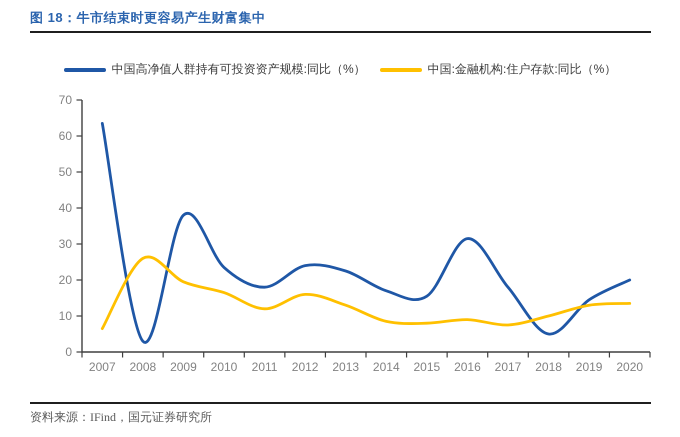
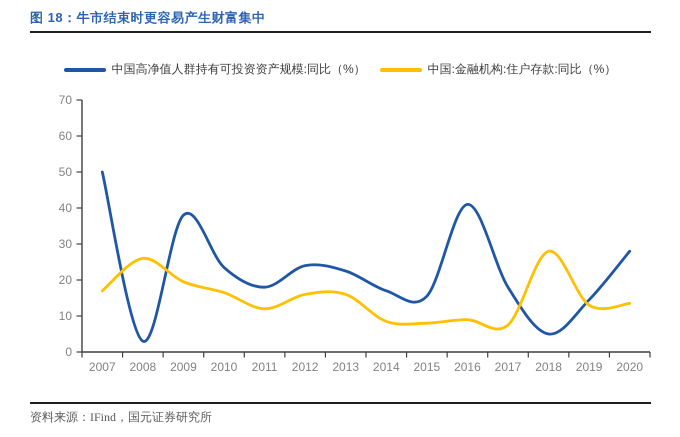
中国高净值人群持有可投资资产规模:同比（%）/2007: 64 -> 50
中国:金融机构:住户存款:同比（%）/2007: 6 -> 17
中国:金融机构:住户存款:同比（%）/2013: 13 -> 16
中国高净值人群持有可投资资产规模:同比（%）/2016: 32 -> 41
中国:金融机构:住户存款:同比（%）/2018: 10 -> 28
中国高净值人群持有可投资资产规模:同比（%）/2020: 20 -> 28
